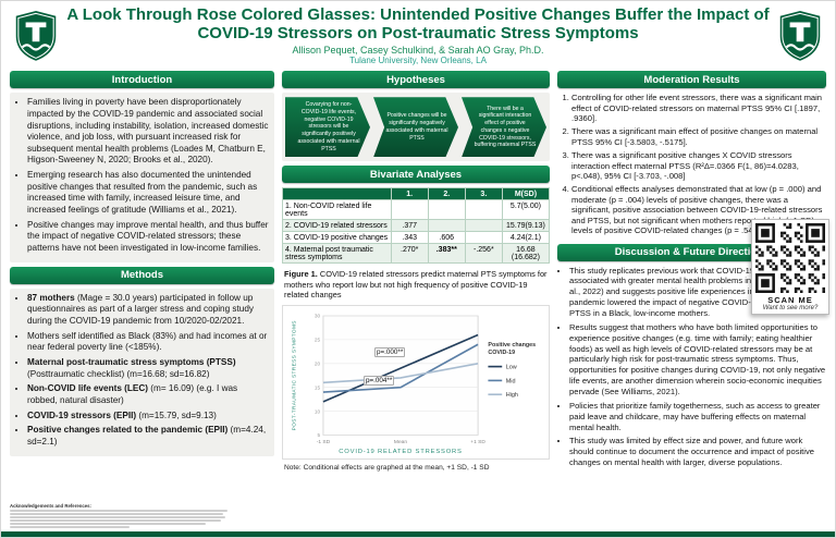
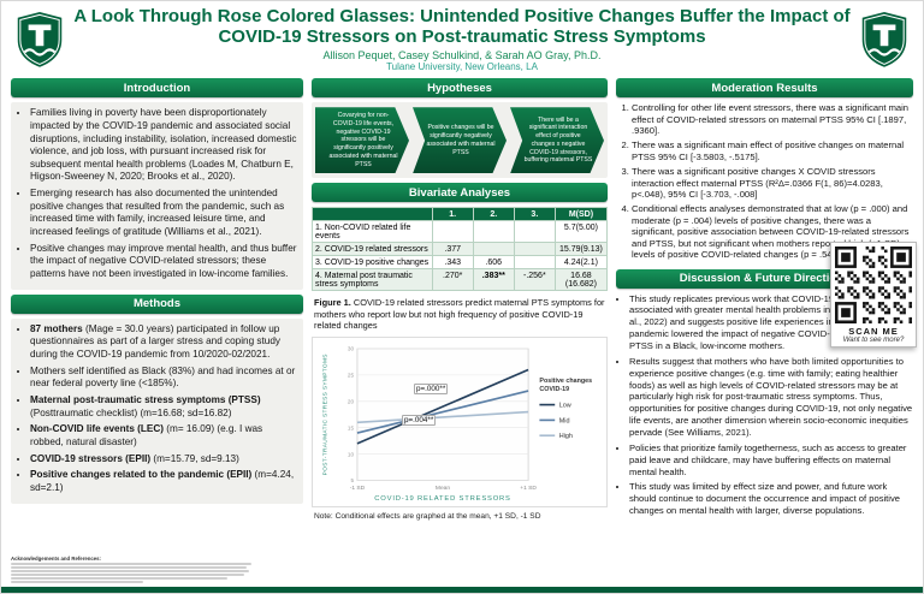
Mid/Mean: 15 -> 18
Mid/+1 SD: 24 -> 22
High/+1 SD: 20 -> 18
